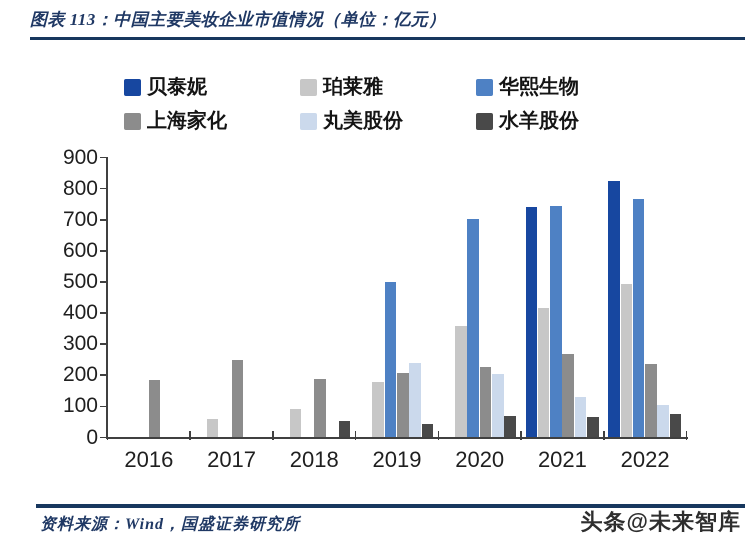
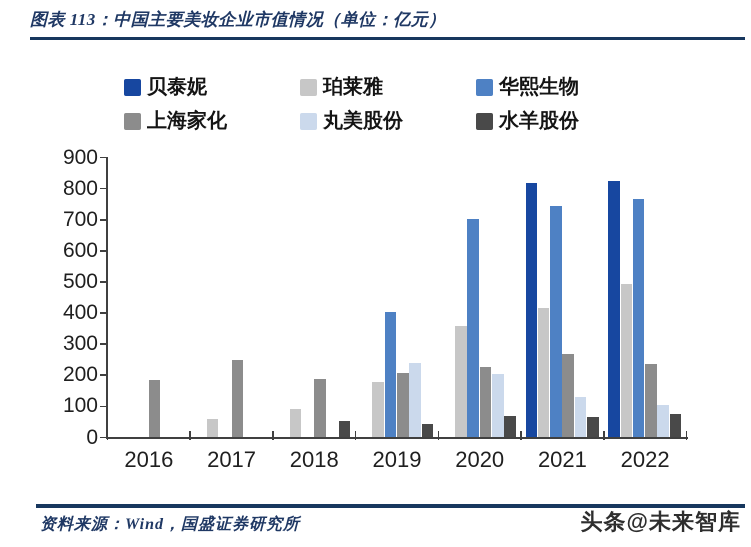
华熙生物/2019: 500 -> 400
贝泰妮/2021: 740 -> 820
